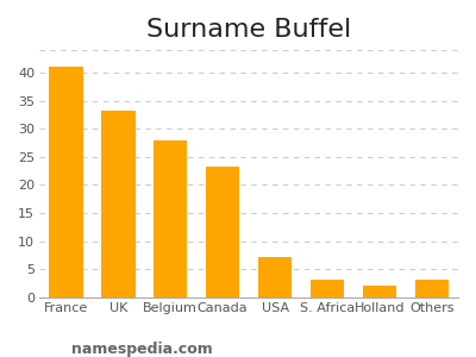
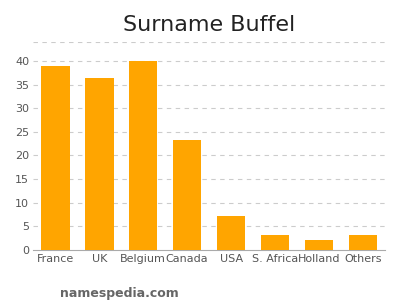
France: 41.0 -> 39.0
UK: 33.3 -> 36.5
Belgium: 28.0 -> 40.0
